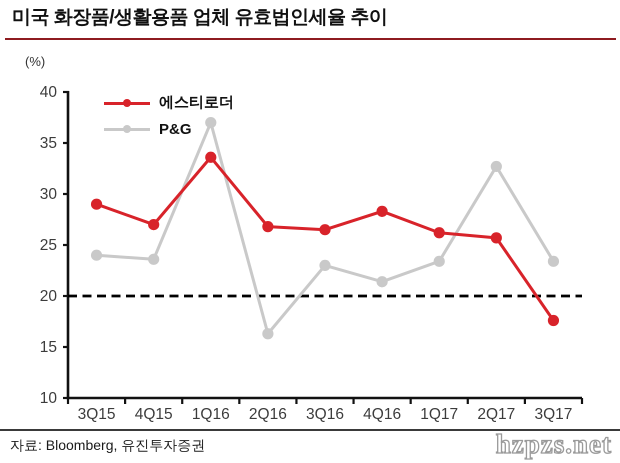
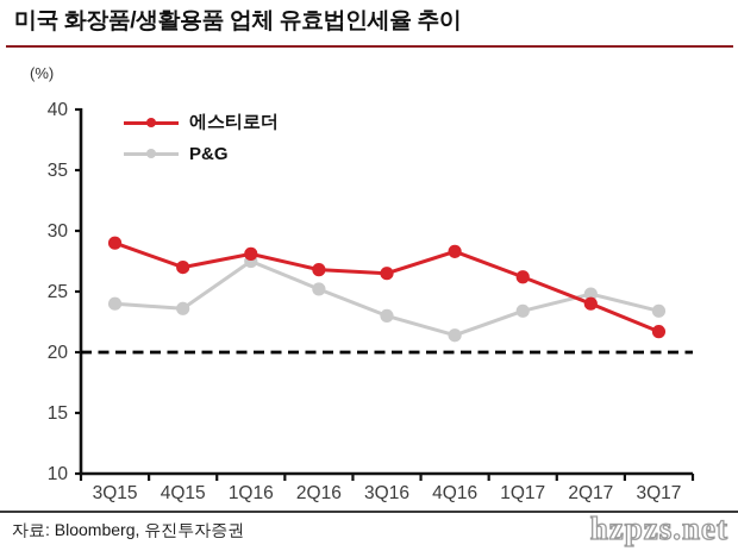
에스티로더/1Q16: 33.6 -> 28.1
P&G/1Q16: 37.0 -> 27.5
P&G/2Q16: 16.3 -> 25.2
에스티로더/2Q17: 25.7 -> 24.0
P&G/2Q17: 32.7 -> 24.8
에스티로더/3Q17: 17.6 -> 21.7
